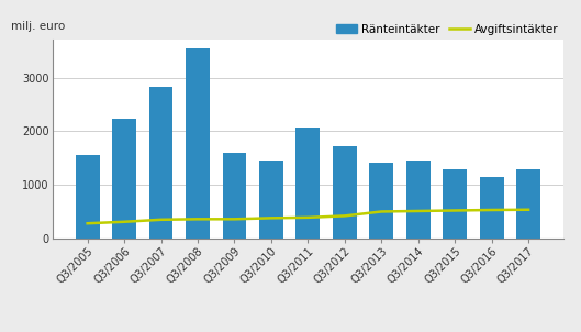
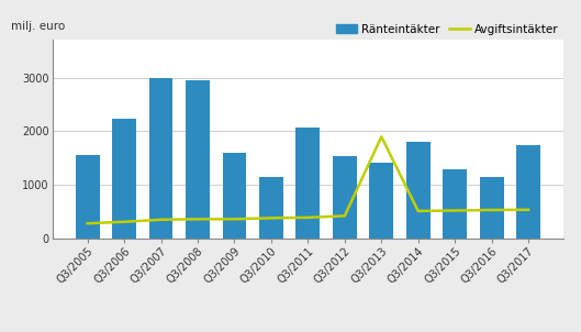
Ränteintäkter/Q3/2007: 2820 -> 3000
Ränteintäkter/Q3/2008: 3540 -> 2950
Ränteintäkter/Q3/2010: 1450 -> 1150
Ränteintäkter/Q3/2012: 1730 -> 1550
Avgiftsintäkter/Q3/2013: 510 -> 1900
Ränteintäkter/Q3/2014: 1450 -> 1800
Ränteintäkter/Q3/2017: 1290 -> 1750
